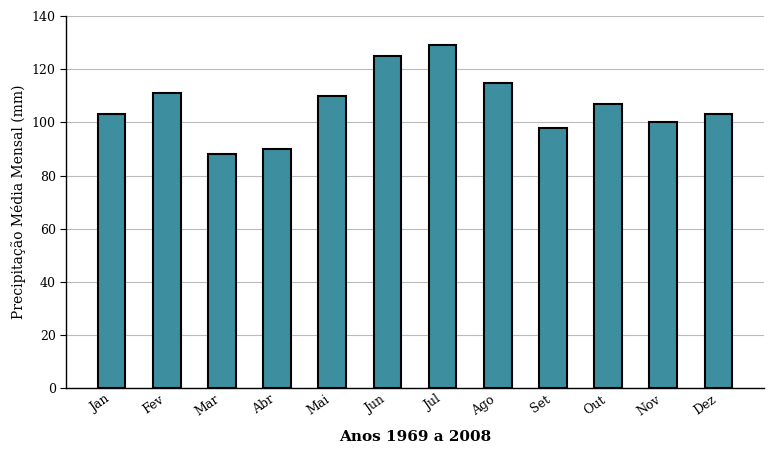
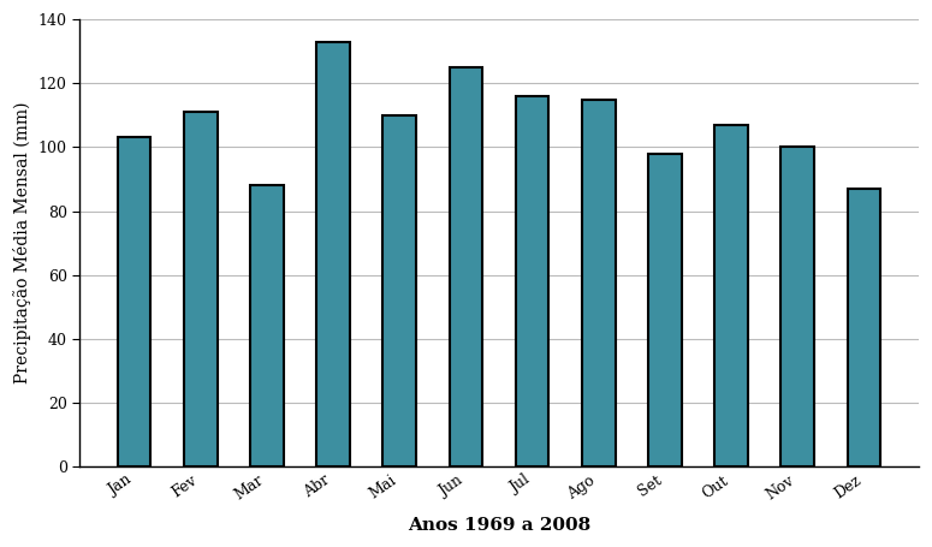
Abr: 90 -> 133
Jul: 129 -> 116
Dez: 103 -> 87
